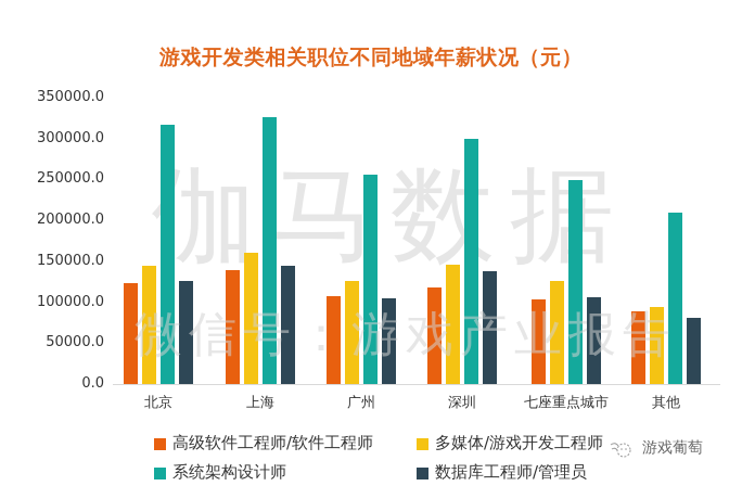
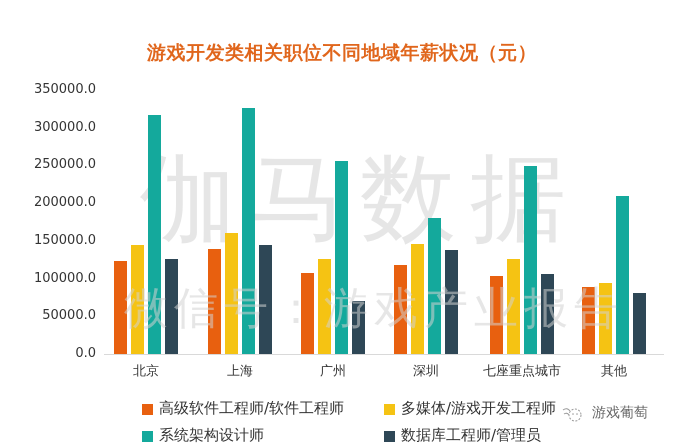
数据库工程师/管理员/广州: 100000 -> 70000
系统架构设计师/深圳: 300000 -> 180000
